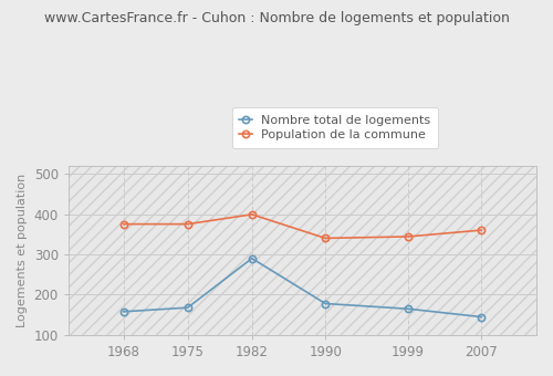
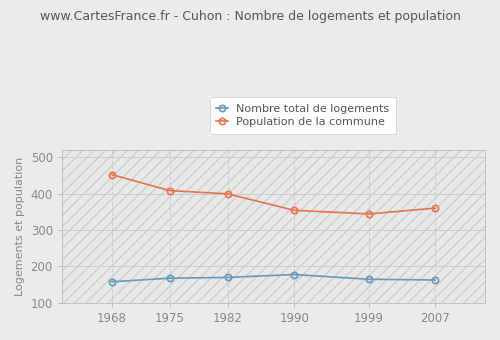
Population de la commune/1968: 375 -> 452
Population de la commune/1975: 375 -> 408
Nombre total de logements/1982: 290 -> 170
Population de la commune/1990: 340 -> 354
Nombre total de logements/2007: 145 -> 163
